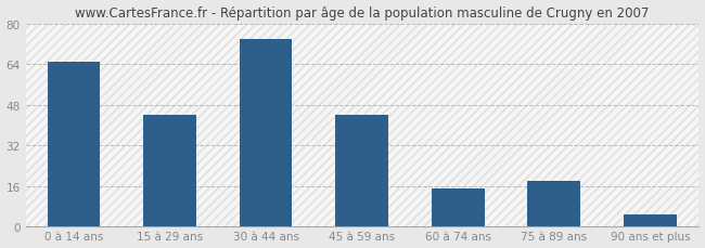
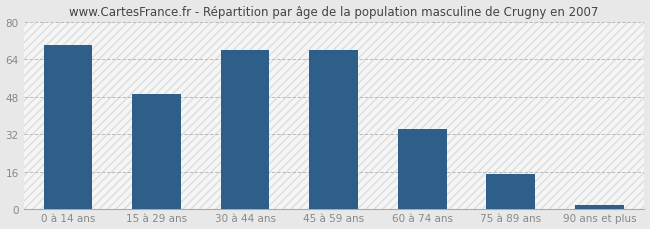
0 à 14 ans: 65 -> 70
15 à 29 ans: 44 -> 49
30 à 44 ans: 74 -> 68
45 à 59 ans: 44 -> 68
60 à 74 ans: 15 -> 34
75 à 89 ans: 18 -> 15
90 ans et plus: 5 -> 2
